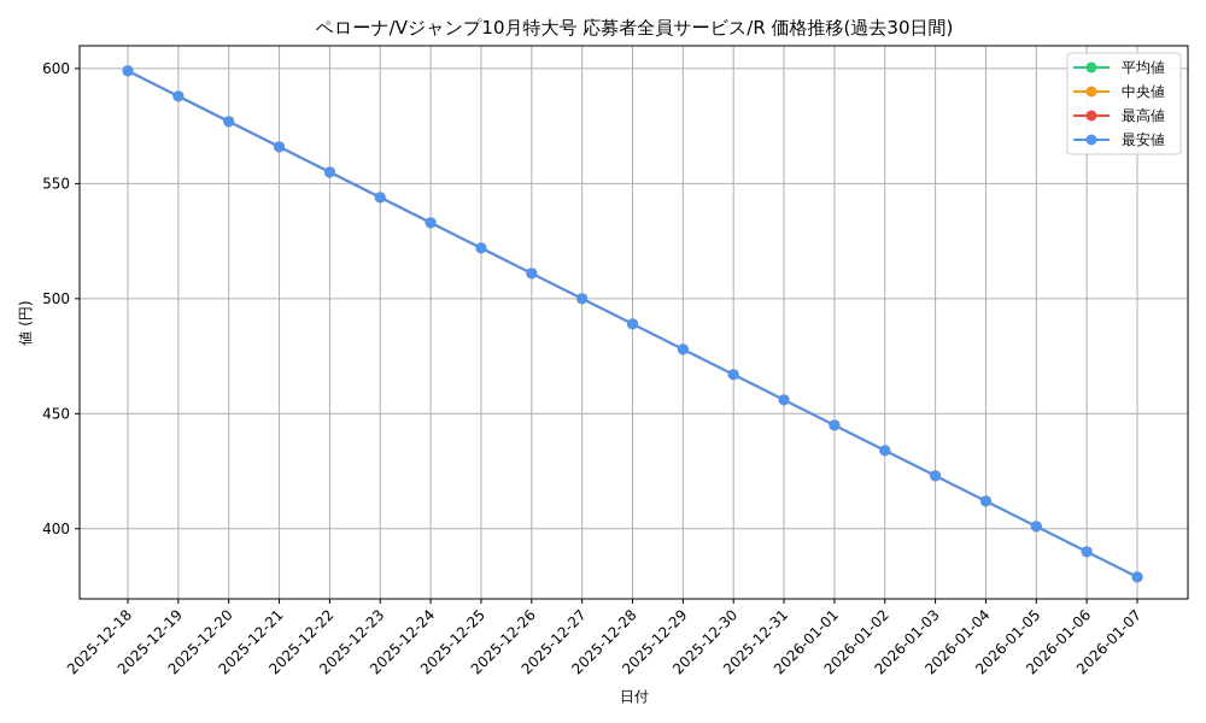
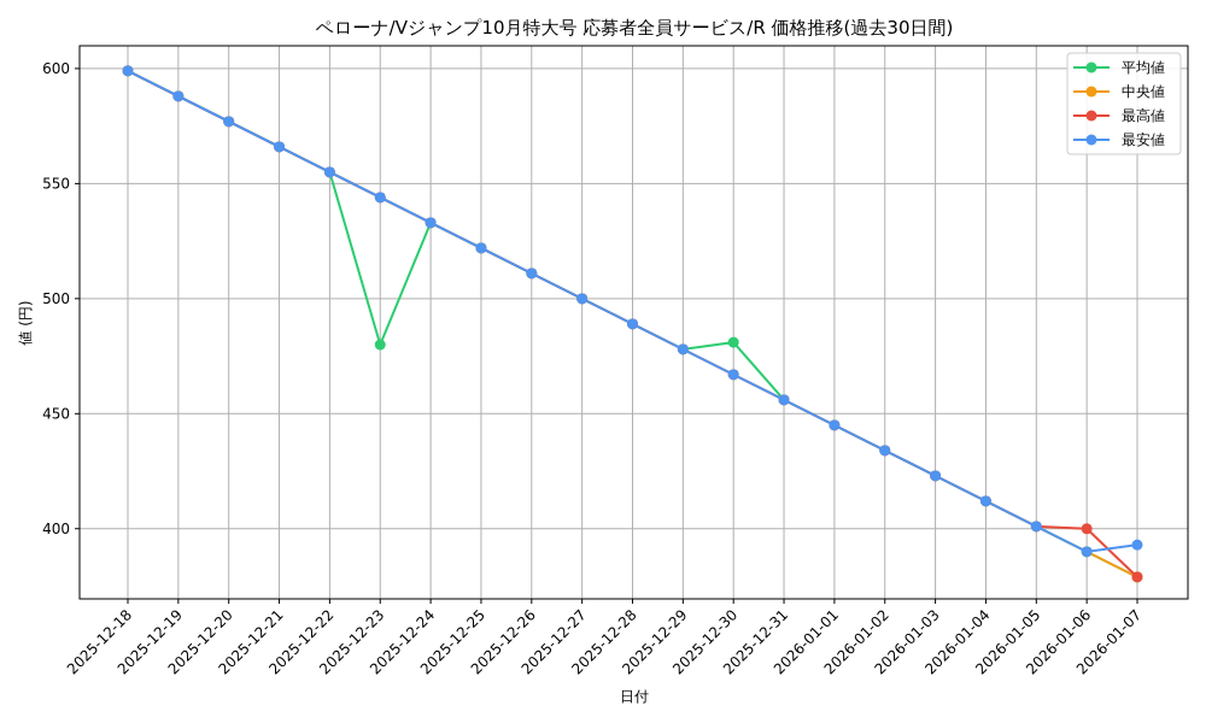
平均値/2025-12-23: 544 -> 480
平均値/2025-12-30: 467 -> 481
最高値/2026-01-06: 390 -> 400
最安値/2026-01-07: 379 -> 393
